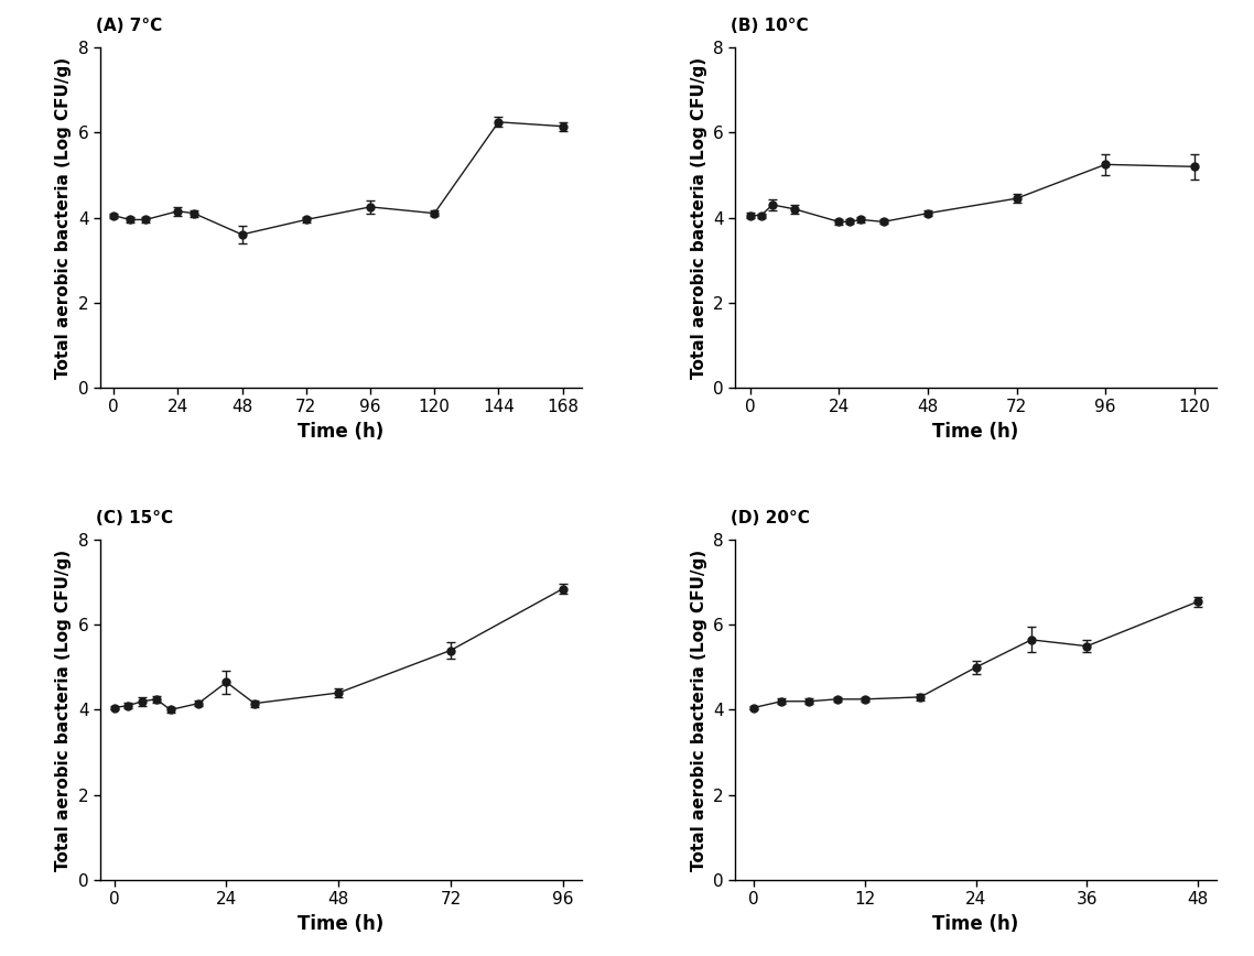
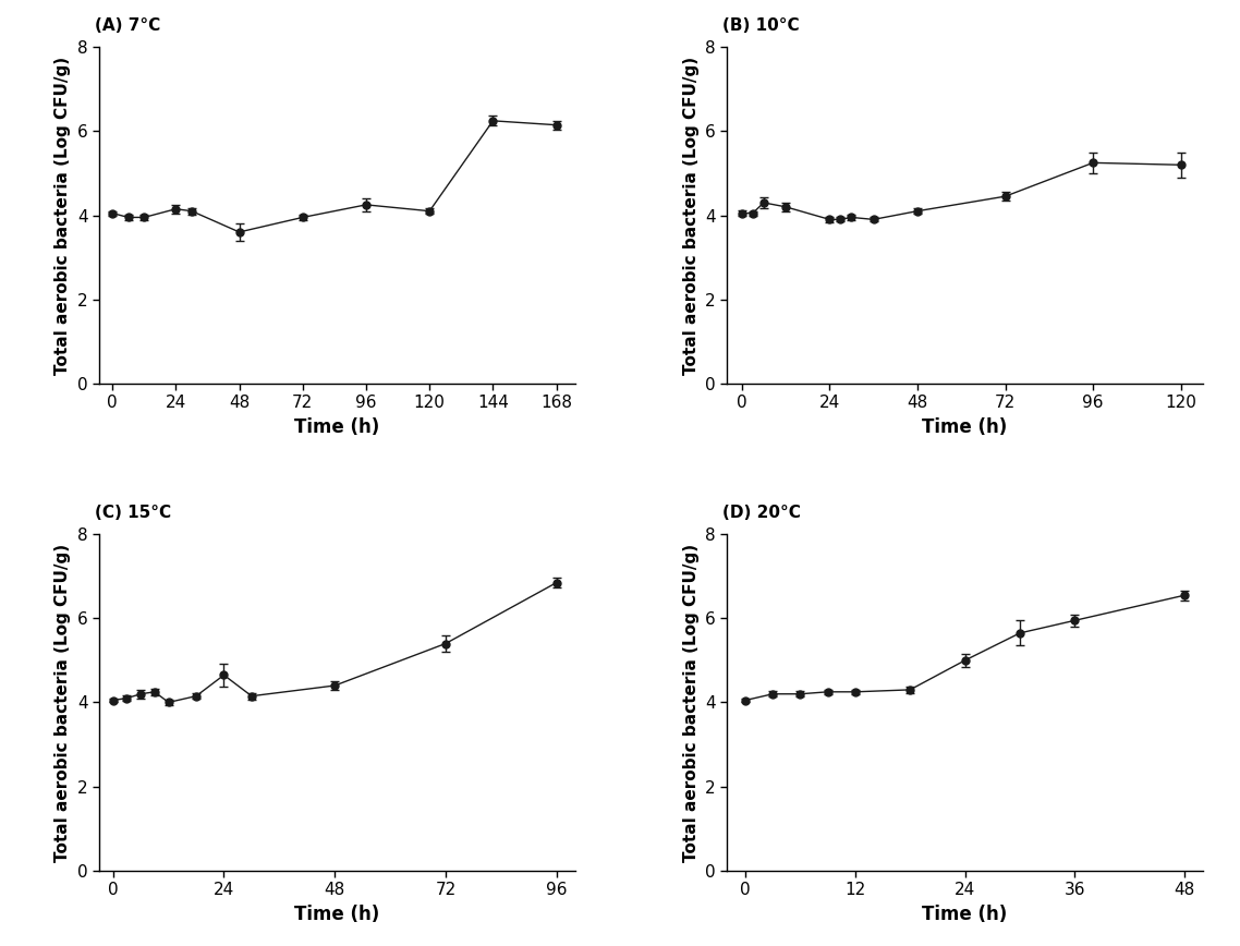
36: 5.50 -> 5.95
